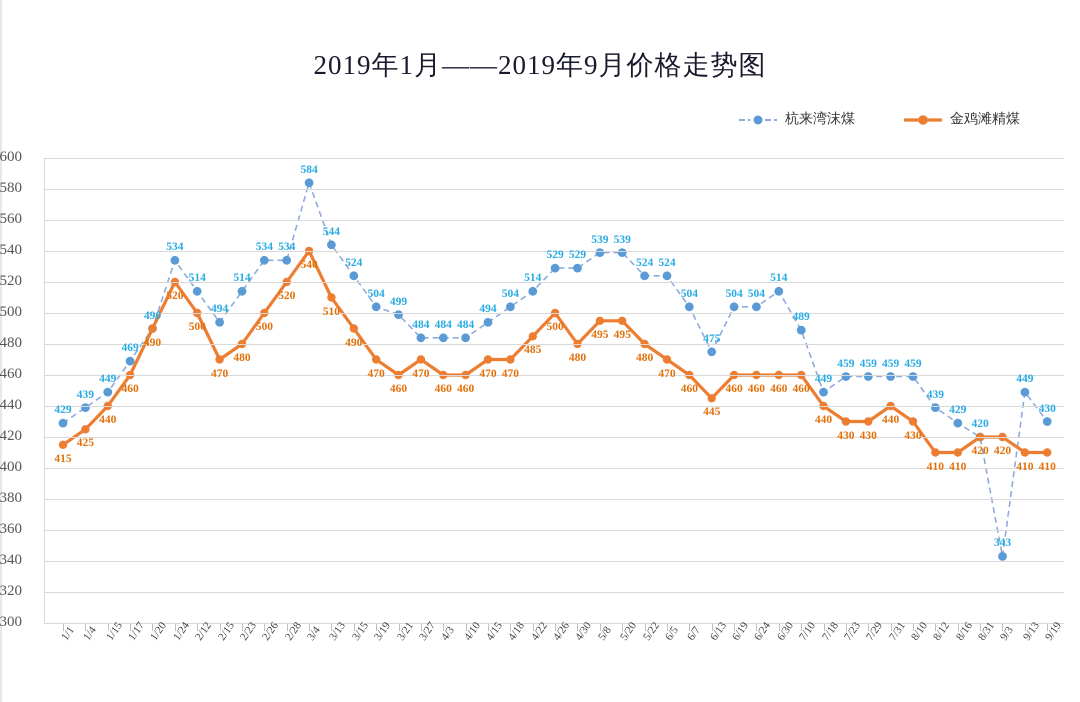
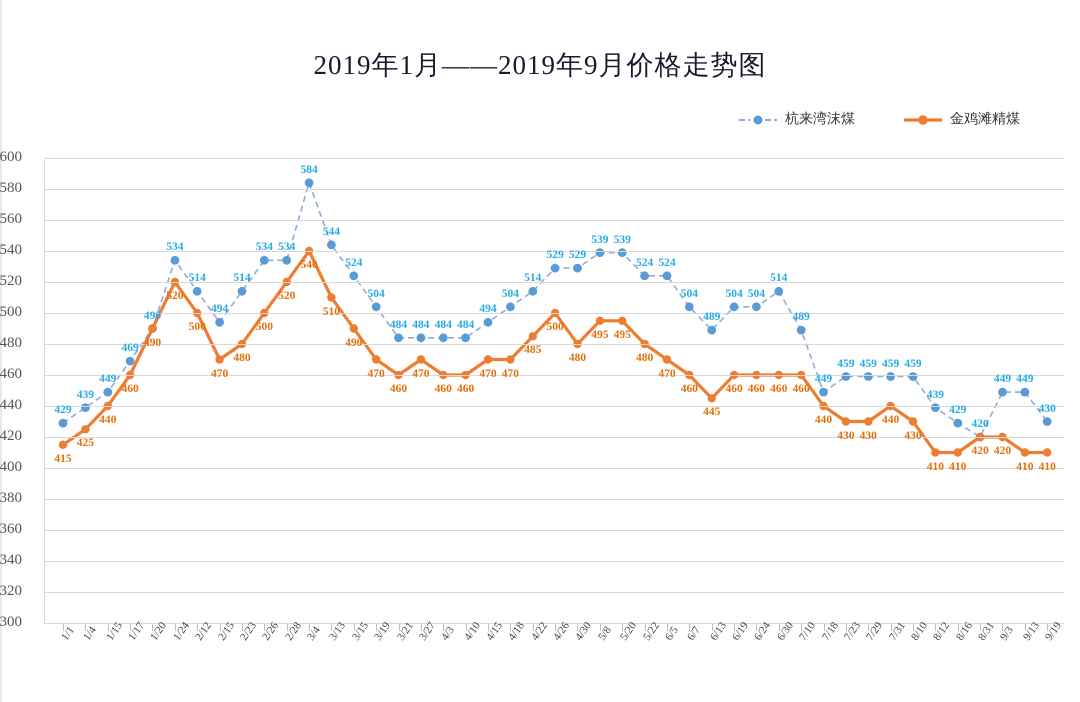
杭来湾沫煤/3/21: 499 -> 484
杭来湾沫煤/6/13: 475 -> 489
杭来湾沫煤/9/3: 343 -> 449
